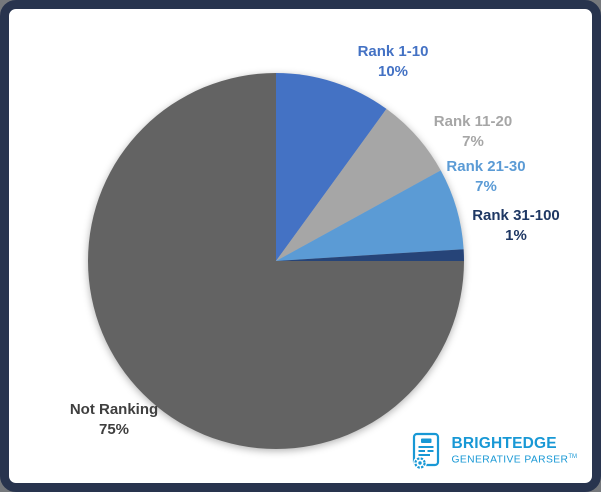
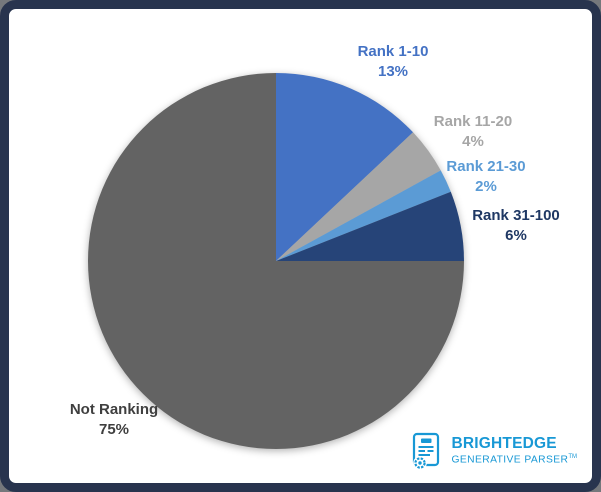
Rank 1-10: 10% -> 13%
Rank 11-20: 7% -> 4%
Rank 21-30: 7% -> 2%
Rank 31-100: 1% -> 6%
